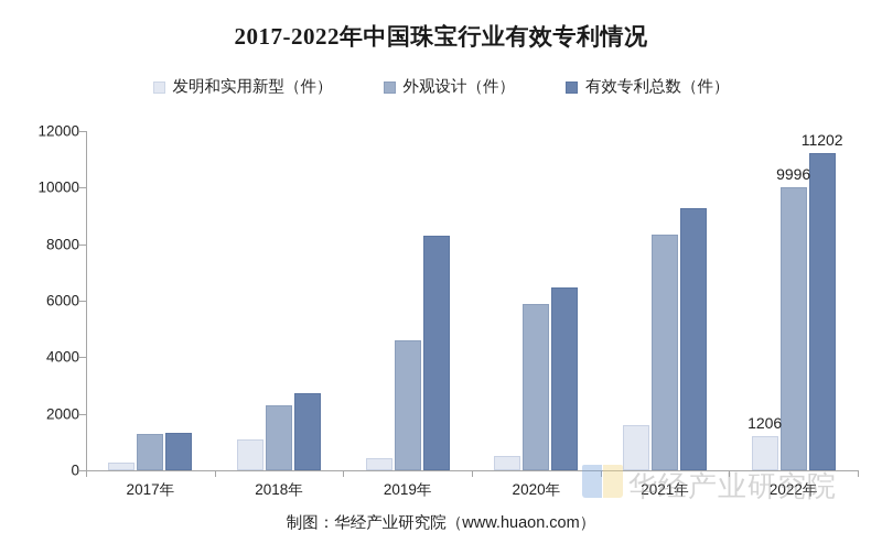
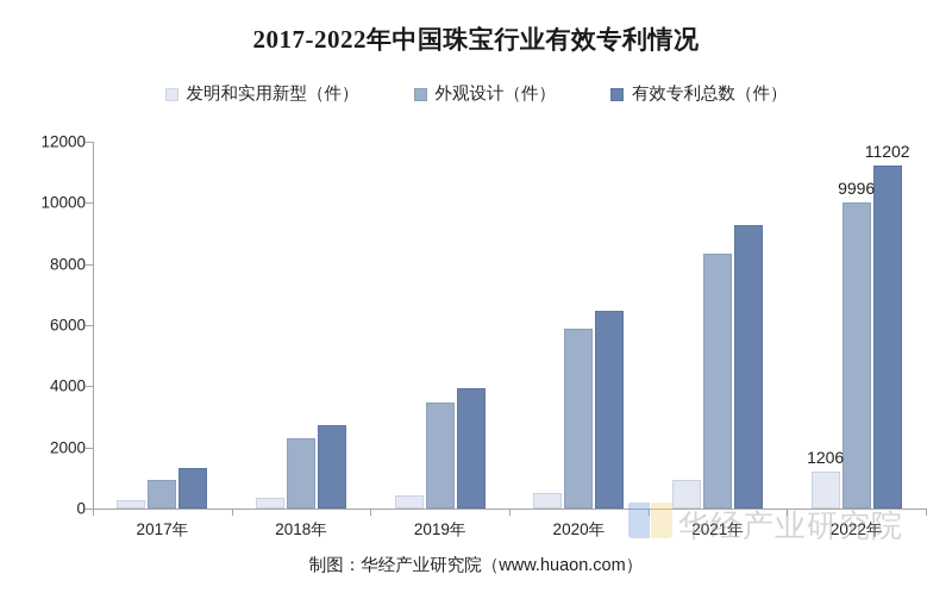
外观设计（件）/2017年: 1300 -> 900
发明和实用新型（件）/2018年: 1100 -> 400
外观设计（件）/2019年: 4600 -> 3500
有效专利总数（件）/2019年: 8300 -> 3900
发明和实用新型（件）/2021年: 1600 -> 900
